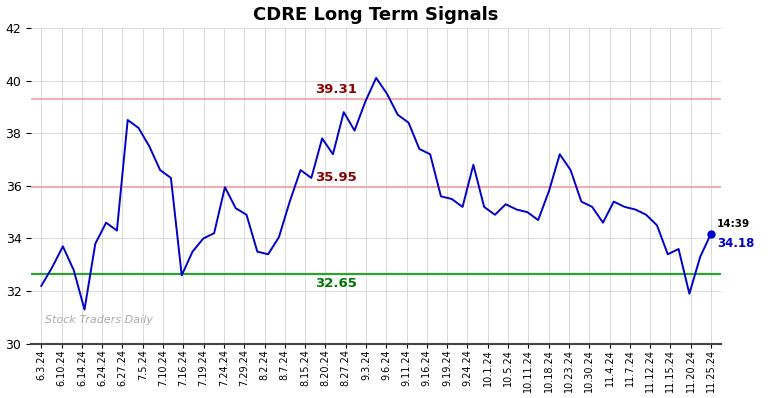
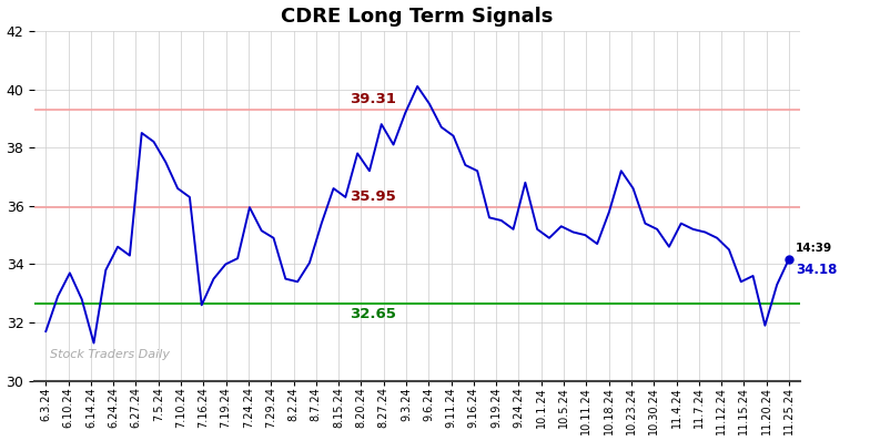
6.3.24: 32.20 -> 31.70
